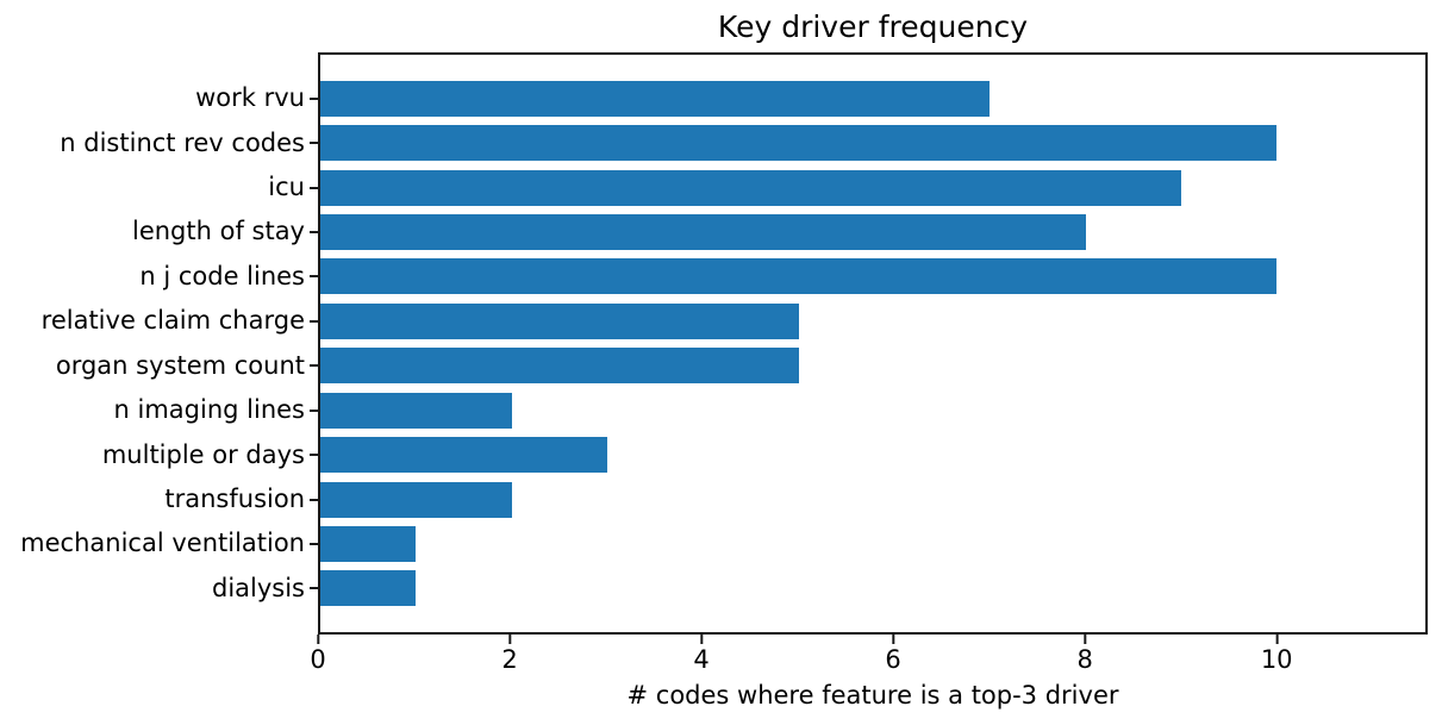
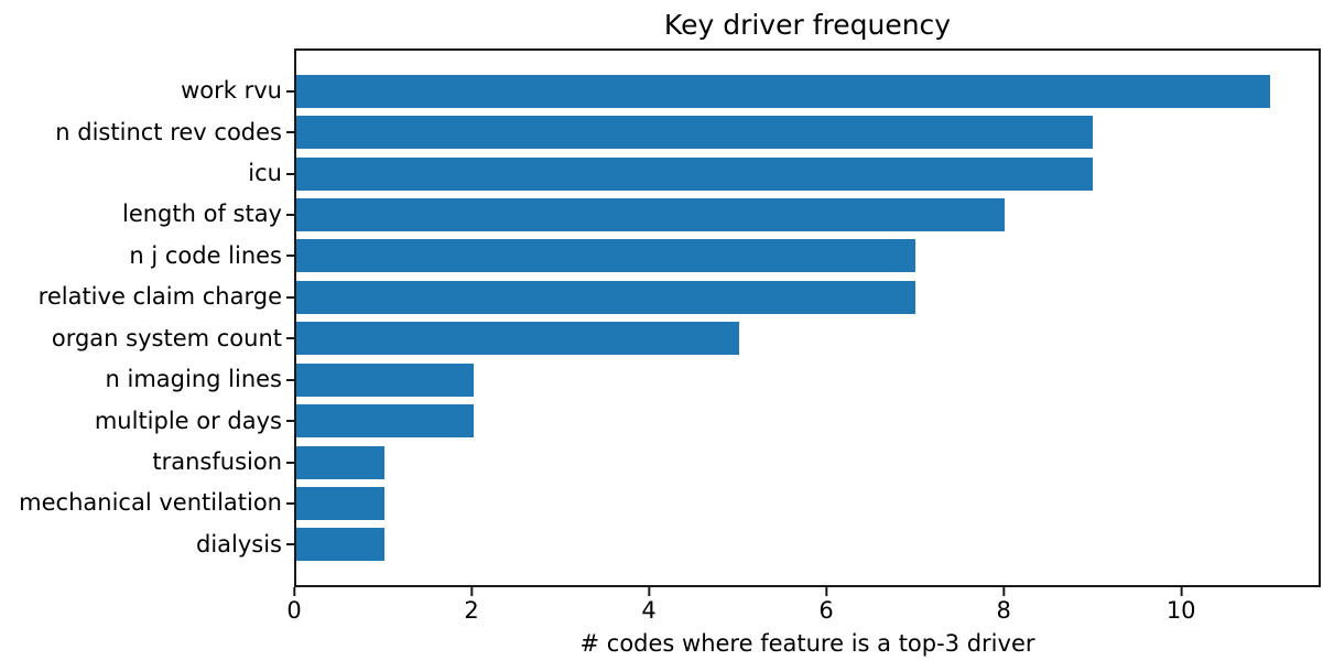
work rvu: 7 -> 11
n distinct rev codes: 10 -> 9
n j code lines: 10 -> 7
relative claim charge: 5 -> 7
multiple or days: 3 -> 2
transfusion: 2 -> 1
